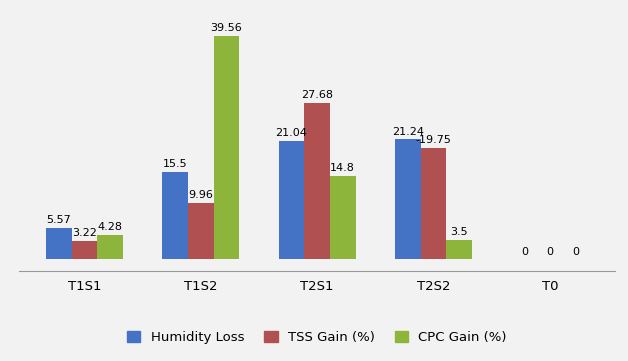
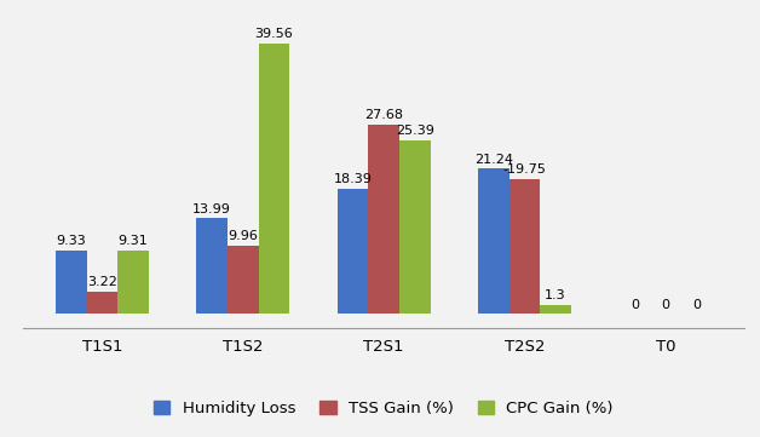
Humidity Loss/T1S1: 5.57 -> 9.33
CPC Gain (%)/T1S1: 4.28 -> 9.31
Humidity Loss/T1S2: 15.5 -> 13.99
Humidity Loss/T2S1: 21.04 -> 18.39
CPC Gain (%)/T2S1: 14.8 -> 25.39
CPC Gain (%)/T2S2: 3.5 -> 1.3
